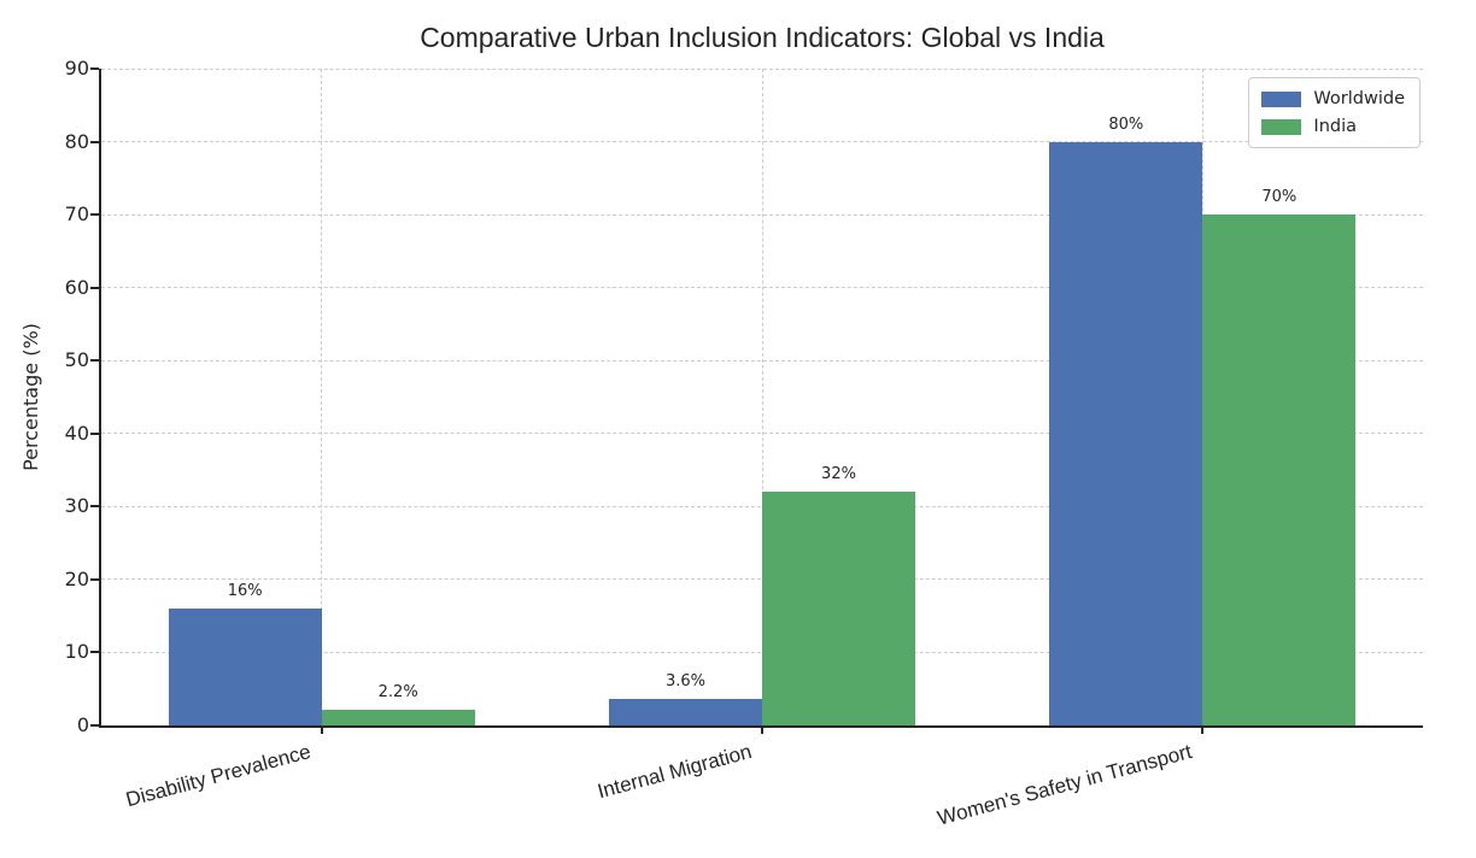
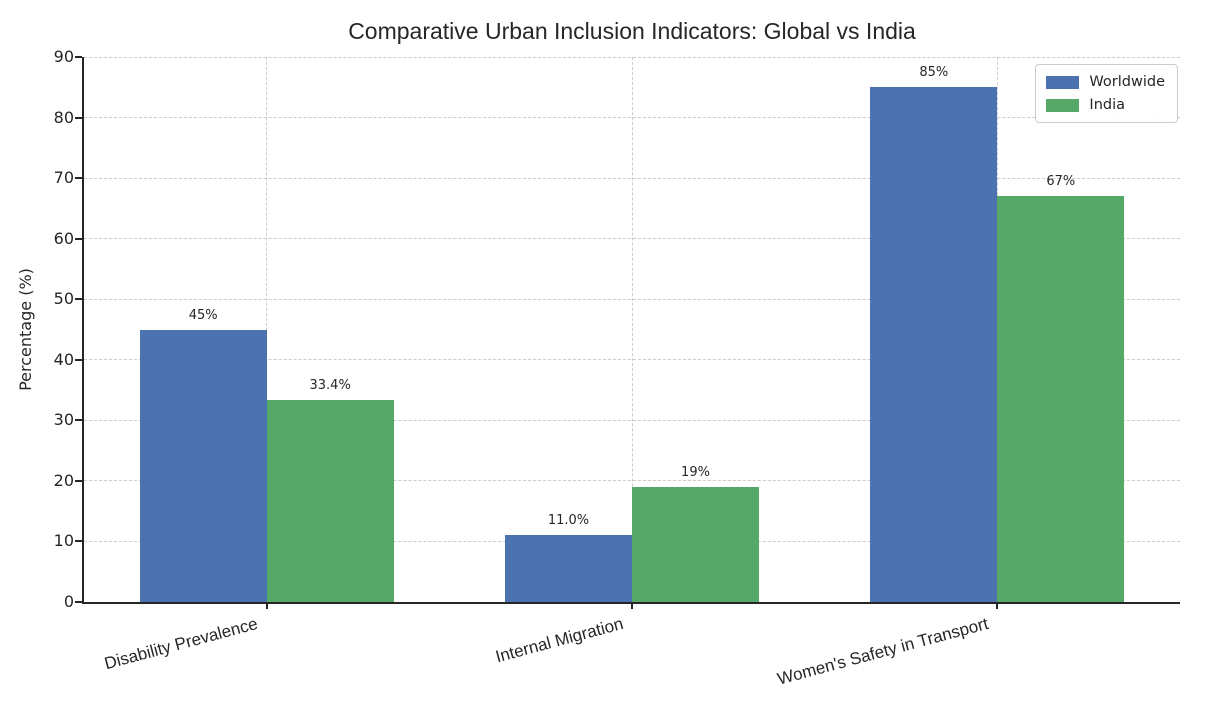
Worldwide/Disability Prevalence: 16% -> 45%
India/Disability Prevalence: 2.2% -> 33.4%
Worldwide/Internal Migration: 3.6% -> 11.0%
India/Internal Migration: 32% -> 19%
Worldwide/Women's Safety in Transport: 80% -> 85%
India/Women's Safety in Transport: 70% -> 67%
